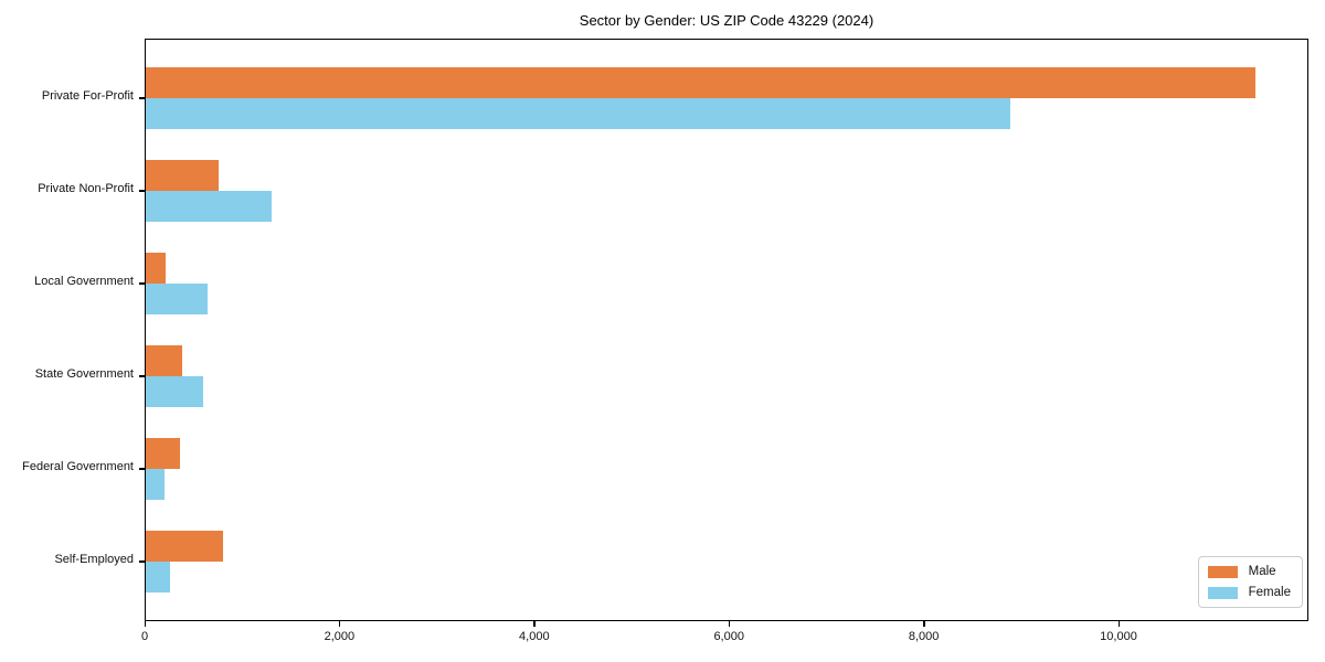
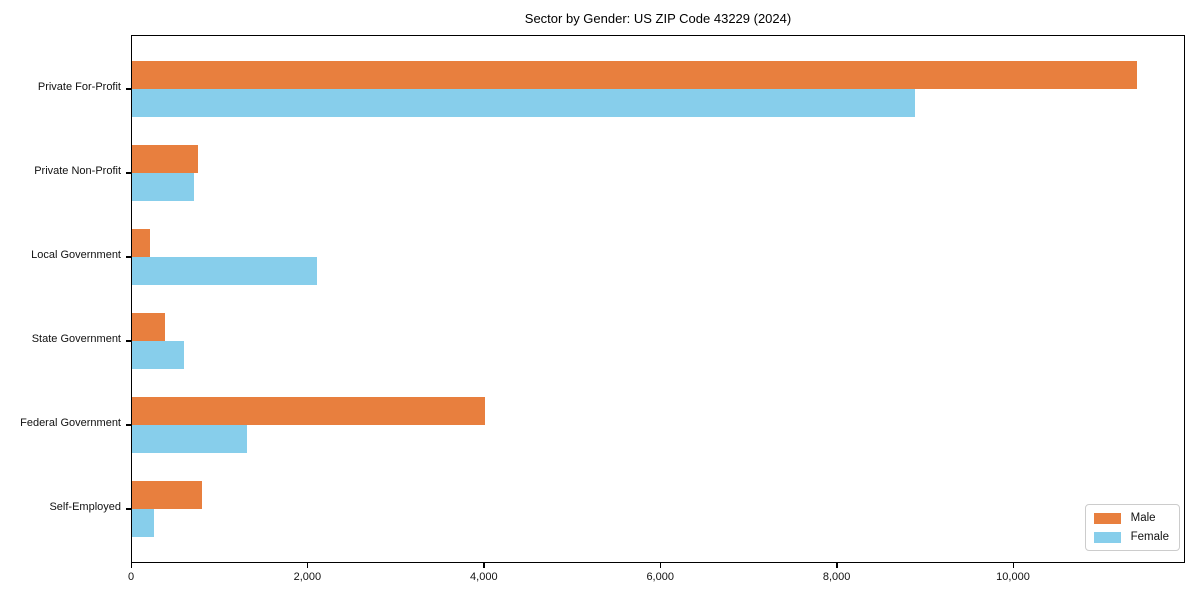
Female/Private Non-Profit: 1300 -> 700
Female/Local Government: 600 -> 2100
Male/Federal Government: 400 -> 4000
Female/Federal Government: 200 -> 1300
